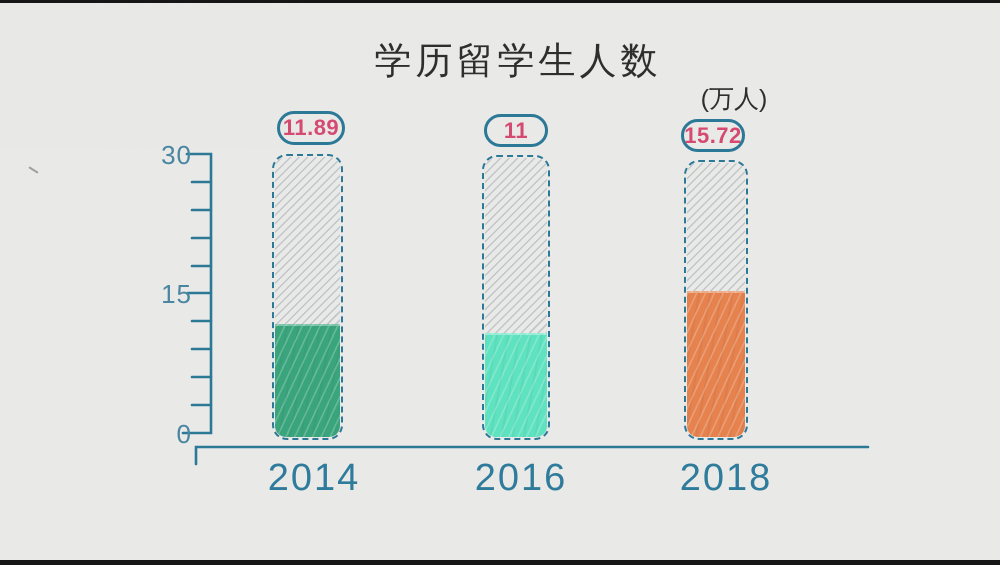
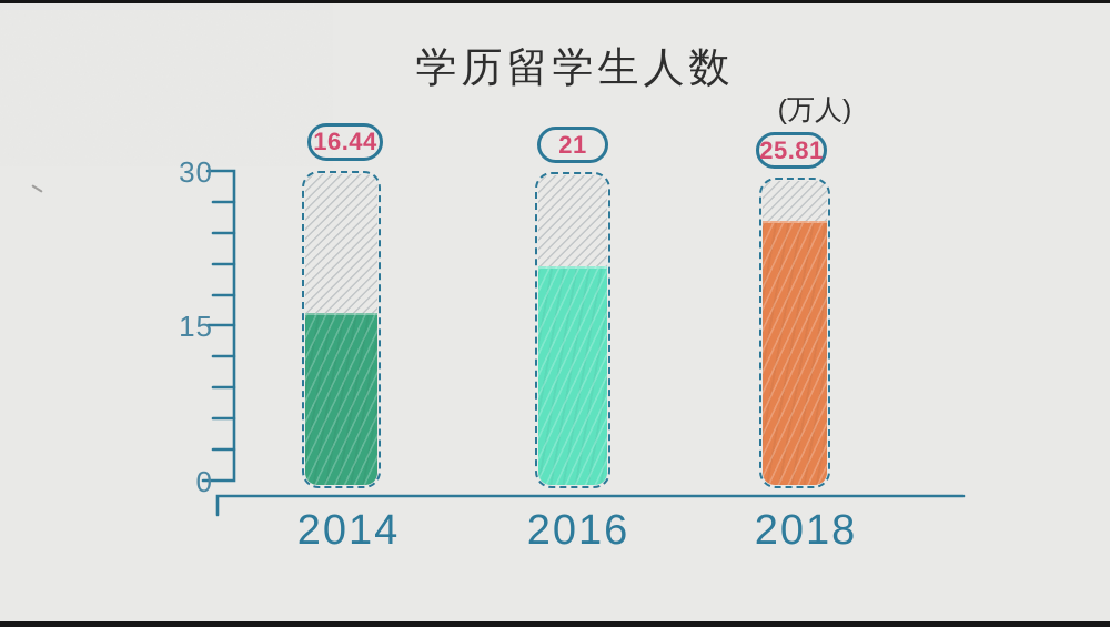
2014: 11.89 -> 16.44
2016: 11 -> 21
2018: 15.72 -> 25.81
